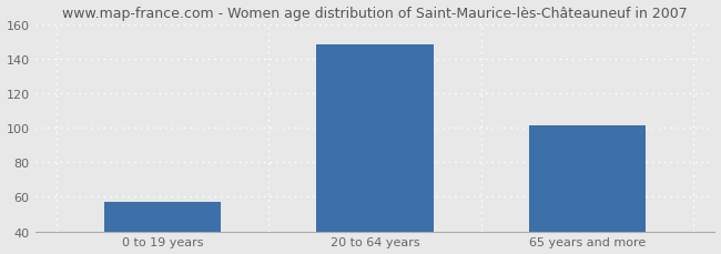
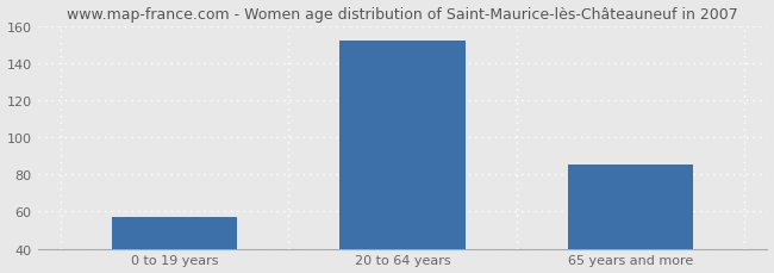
20 to 64 years: 148 -> 152
65 years and more: 101 -> 85
